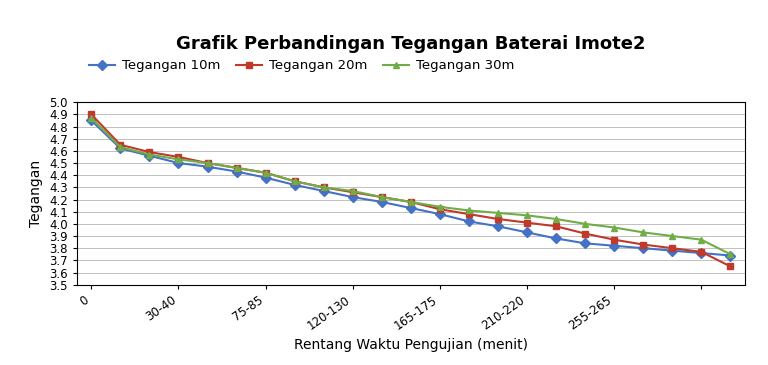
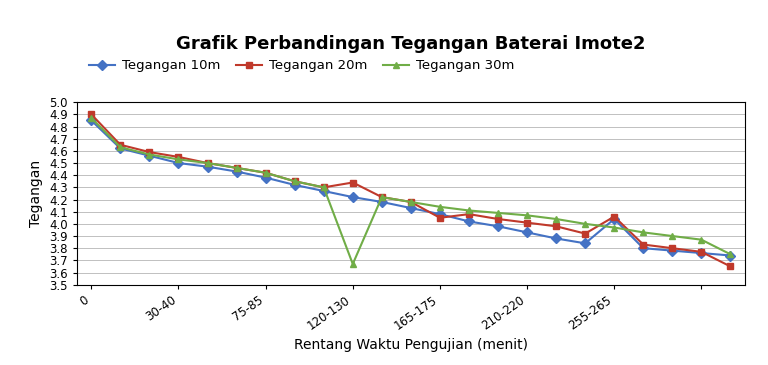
Tegangan 20m/120-130: 4.26 -> 4.34
Tegangan 30m/120-130: 4.27 -> 3.67
Tegangan 20m/165-175: 4.12 -> 4.05
Tegangan 10m/255-265: 3.82 -> 4.04
Tegangan 20m/255-265: 3.87 -> 4.06
